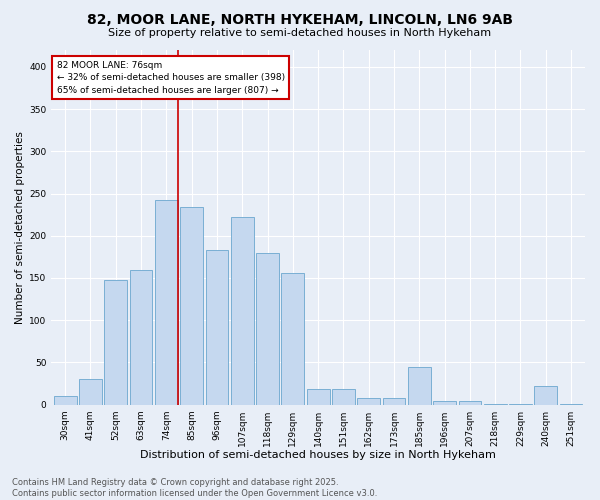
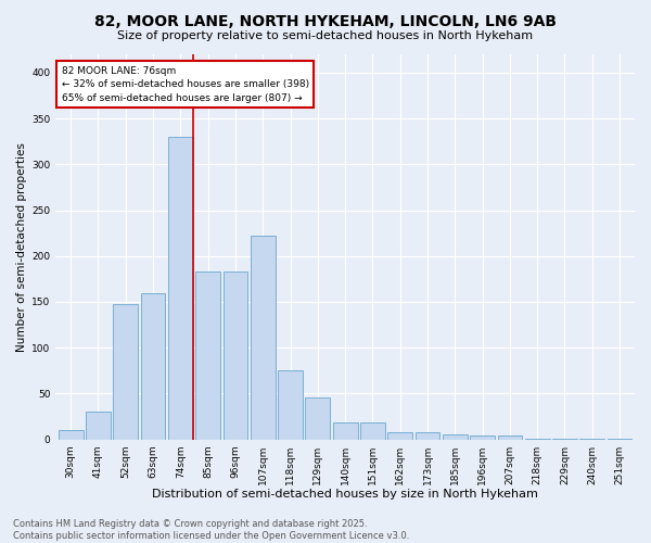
74sqm: 242 -> 330
85sqm: 234 -> 183
118sqm: 180 -> 75
129sqm: 156 -> 46
185sqm: 44 -> 6
240sqm: 22 -> 1
